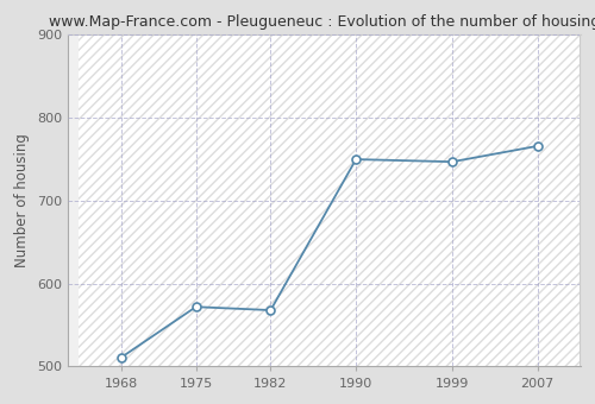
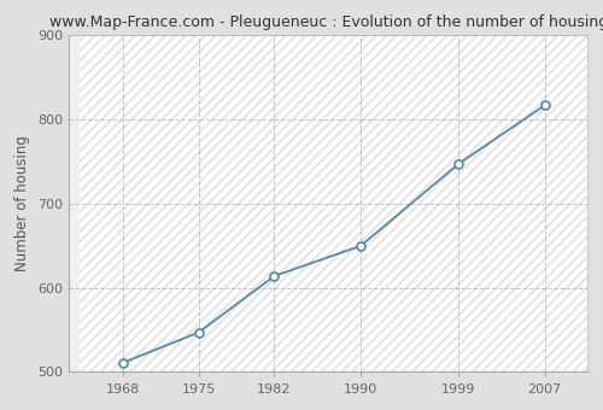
1975: 572 -> 547
1982: 568 -> 614
1990: 750 -> 650
2007: 766 -> 817
